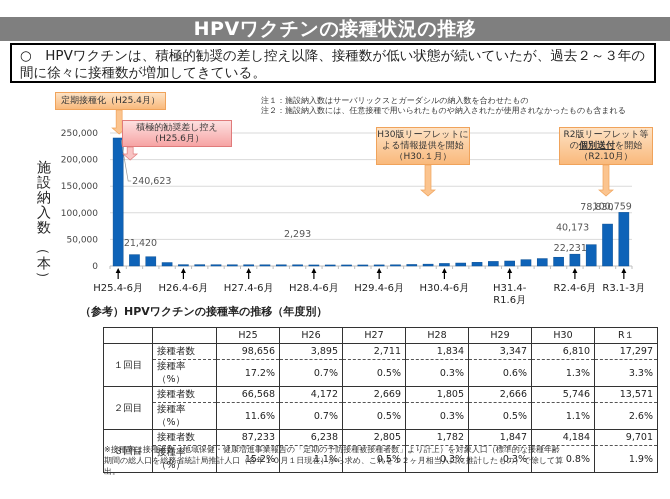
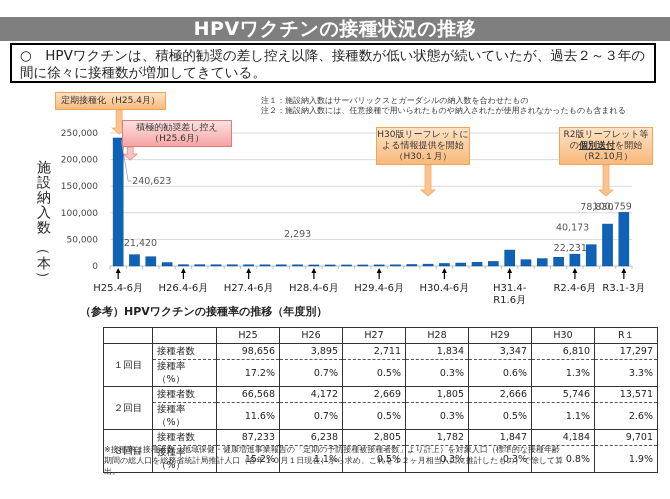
H31.4-R1.6月: 10000 -> 30000
